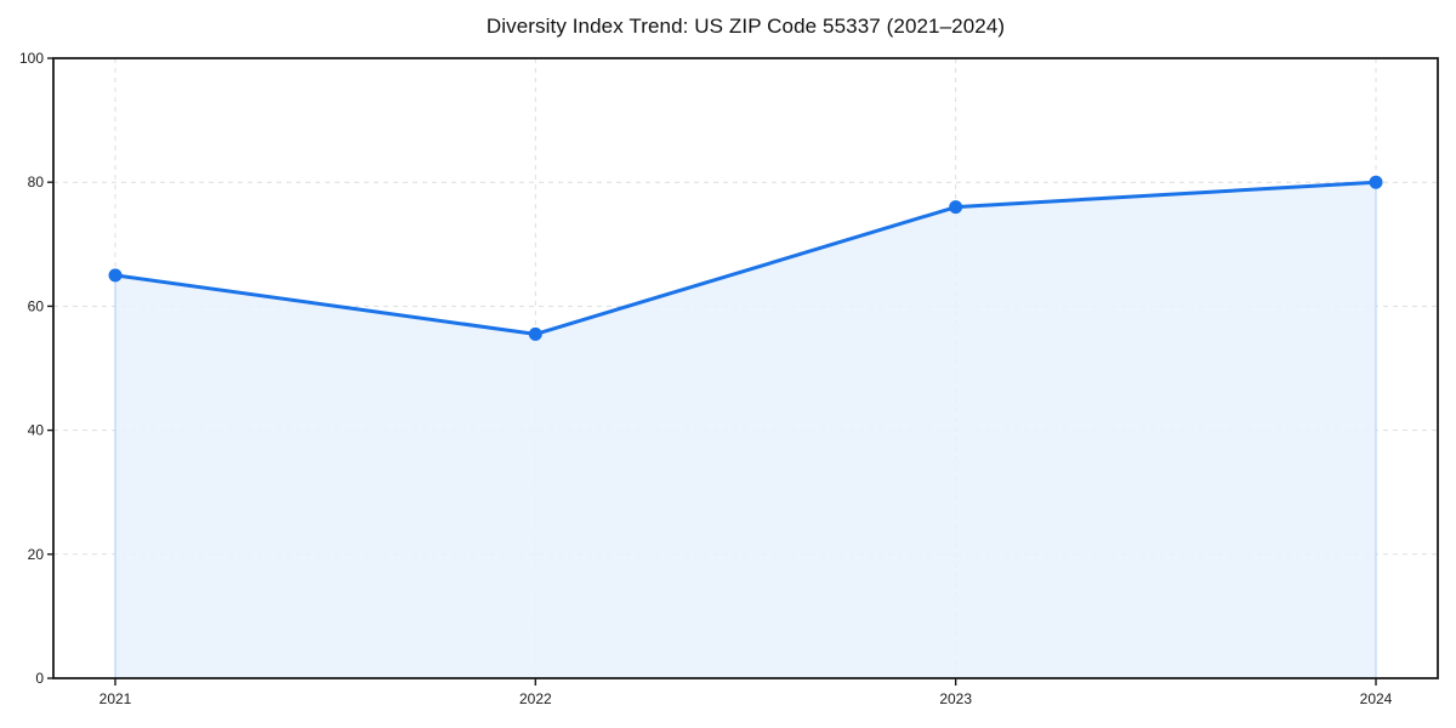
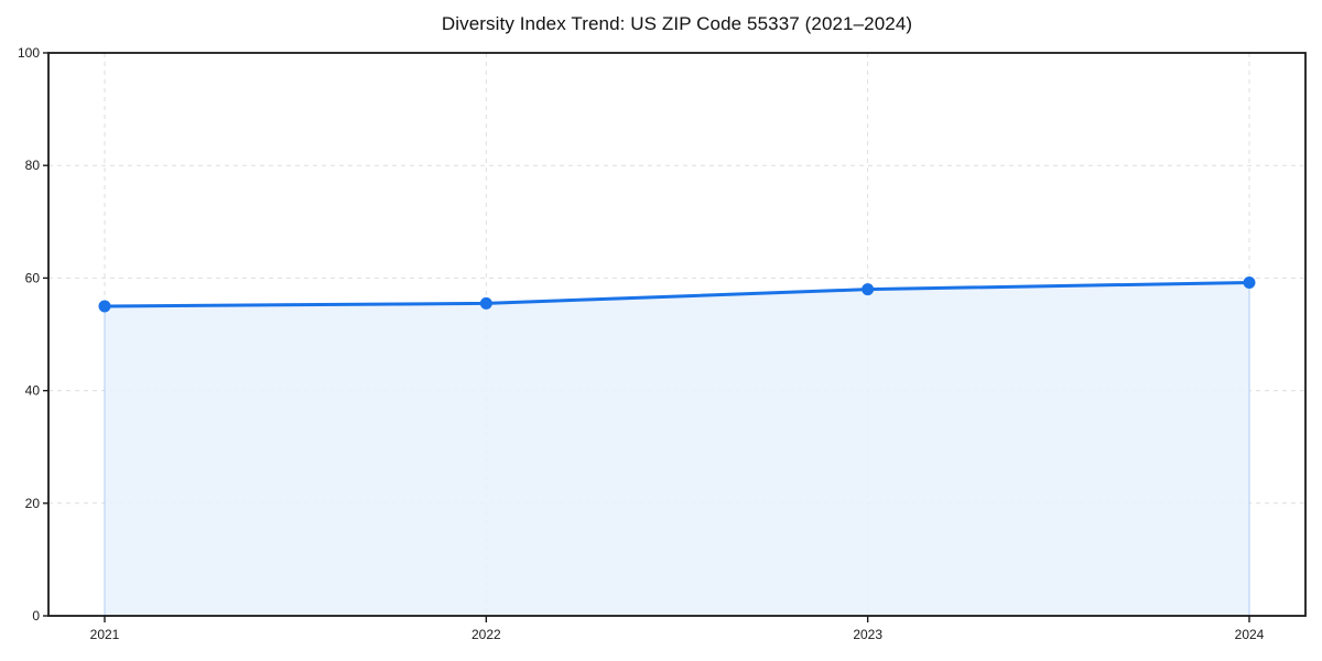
2021: 65 -> 55
2023: 76 -> 58
2024: 80 -> 59
